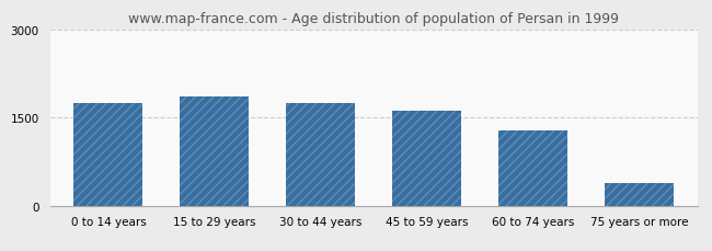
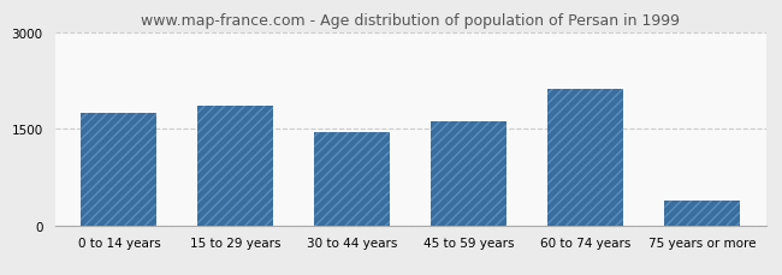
30 to 44 years: 1740 -> 1440
60 to 74 years: 1280 -> 2120
